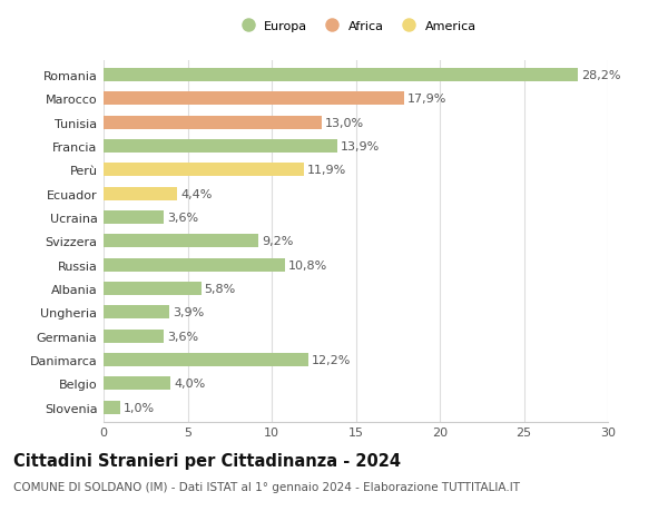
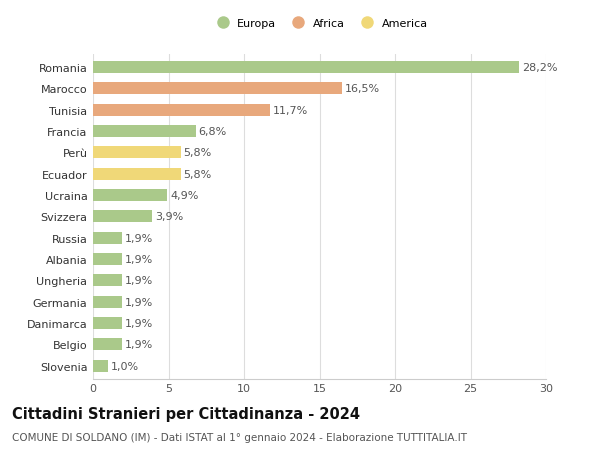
Marocco: 17,9% -> 16,5%
Tunisia: 13,0% -> 11,7%
Francia: 13,9% -> 6,8%
Perù: 11,9% -> 5,8%
Ecuador: 4,4% -> 5,8%
Ucraina: 3,6% -> 4,9%
Svizzera: 9,2% -> 3,9%
Russia: 10,8% -> 1,9%
Albania: 5,8% -> 1,9%
Ungheria: 3,9% -> 1,9%
Germania: 3,6% -> 1,9%
Danimarca: 12,2% -> 1,9%
Belgio: 4,0% -> 1,9%
